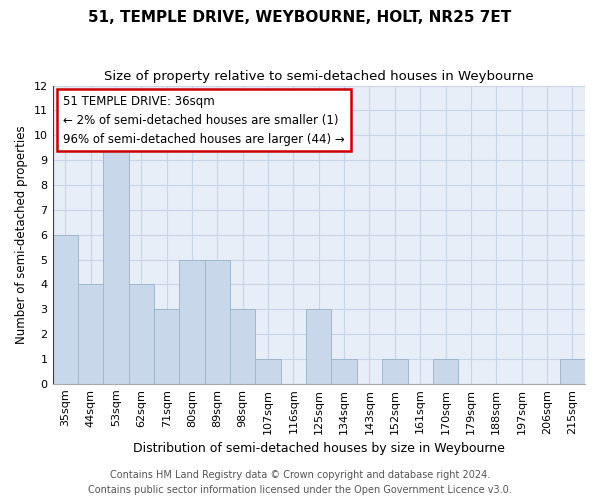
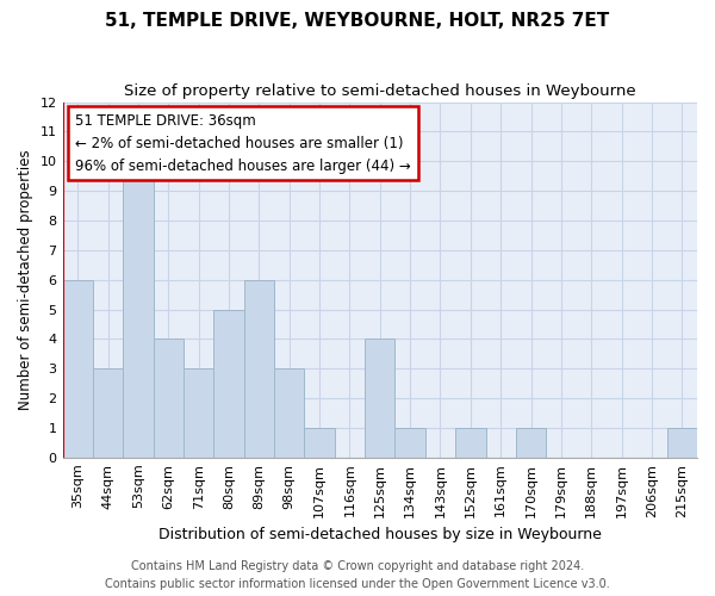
44sqm: 4 -> 3
89sqm: 5 -> 6
125sqm: 3 -> 4
